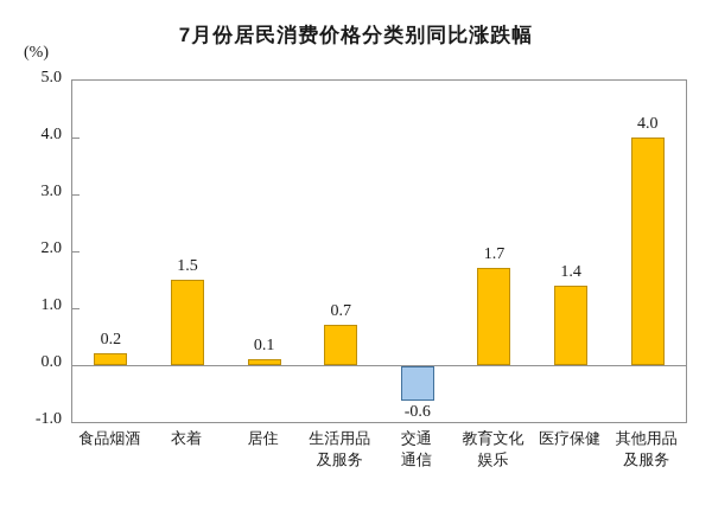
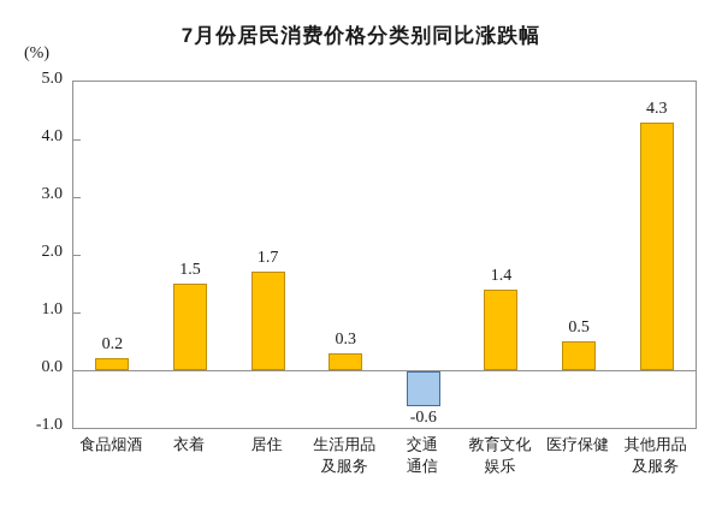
居住: 0.1 -> 1.7
生活用品 及服务: 0.7 -> 0.3
教育文化 娱乐: 1.7 -> 1.4
医疗保健: 1.4 -> 0.5
其他用品 及服务: 4.0 -> 4.3
